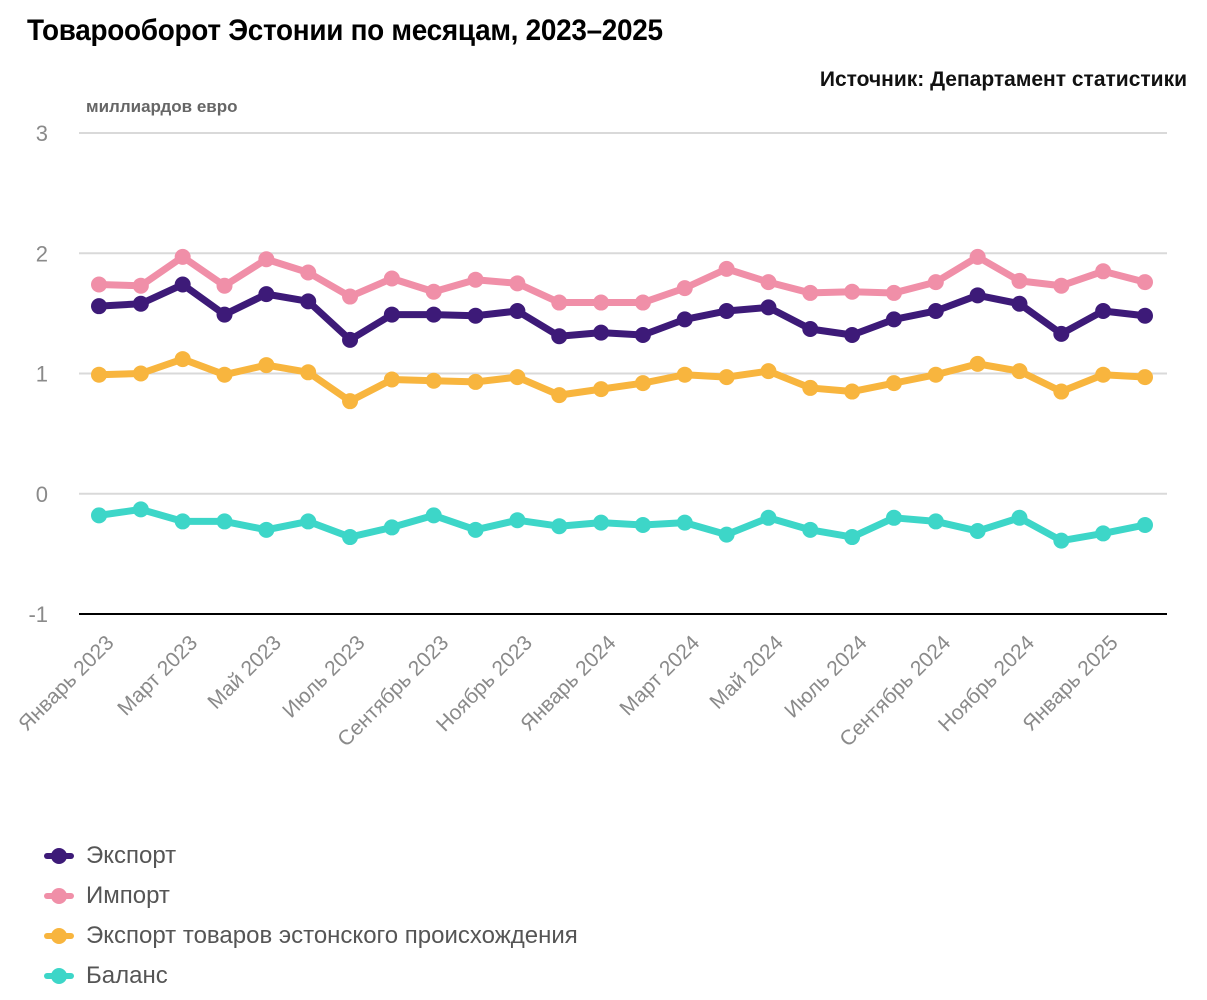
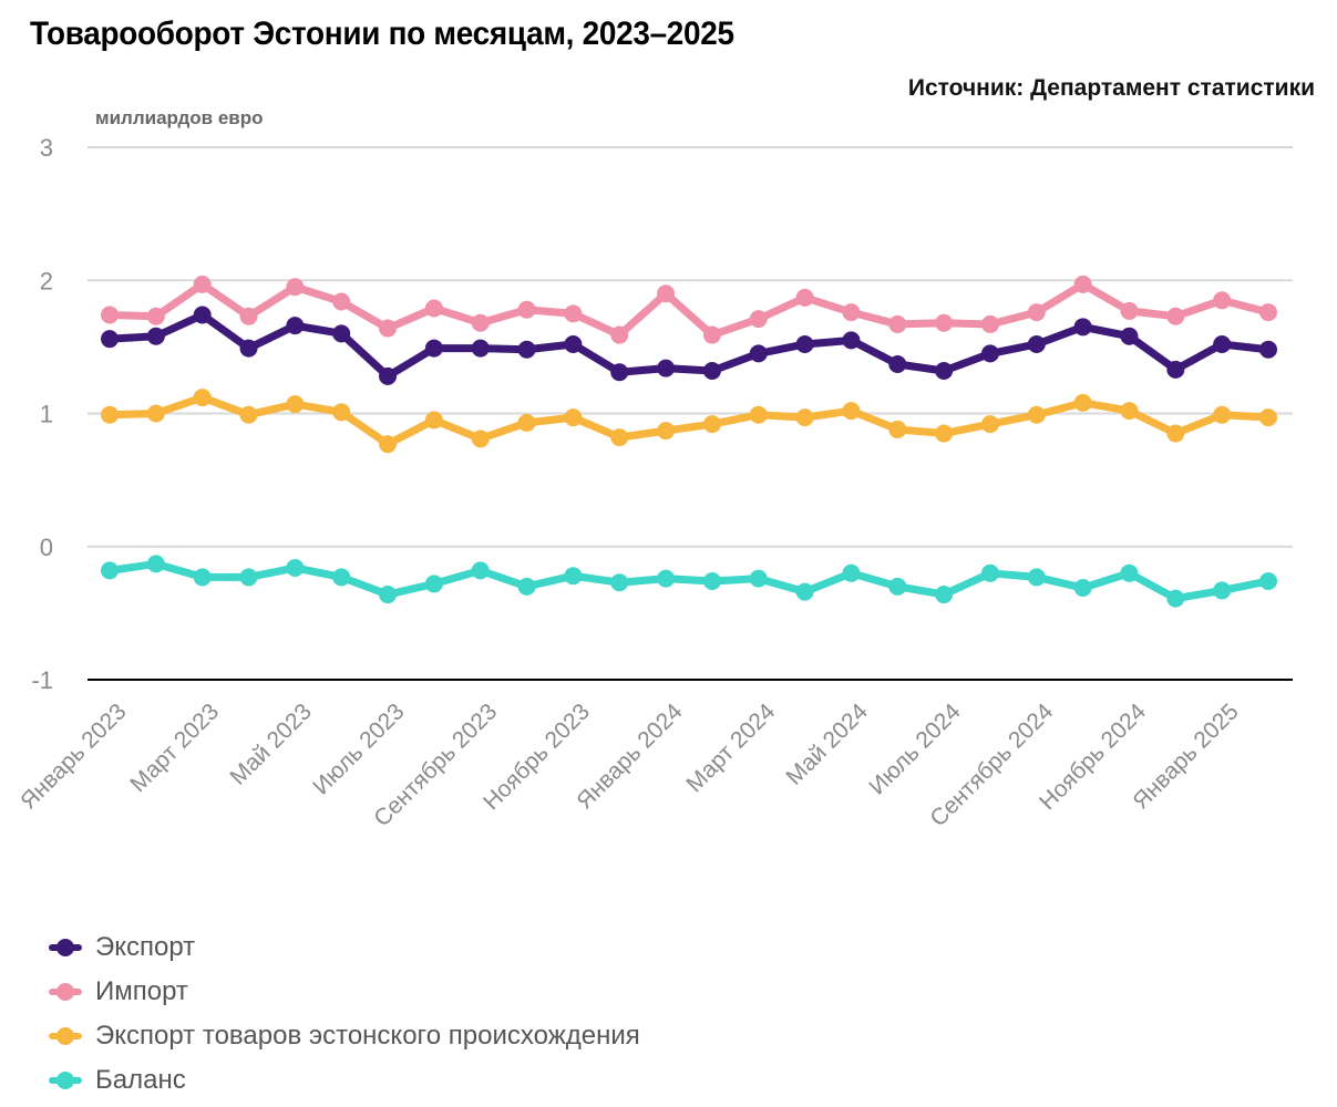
Баланс/Май 2023: -0.30 -> -0.16
Экспорт товаров эстонского происхождения/Сентябрь 2023: 0.94 -> 0.81
Импорт/Январь 2024: 1.59 -> 1.90
